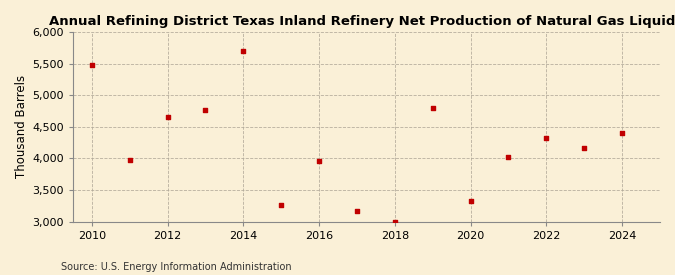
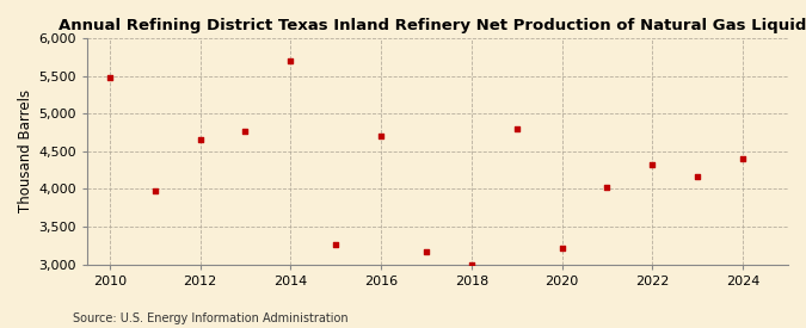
2016: 3,960 -> 4,700
2020: 3,320 -> 3,220
